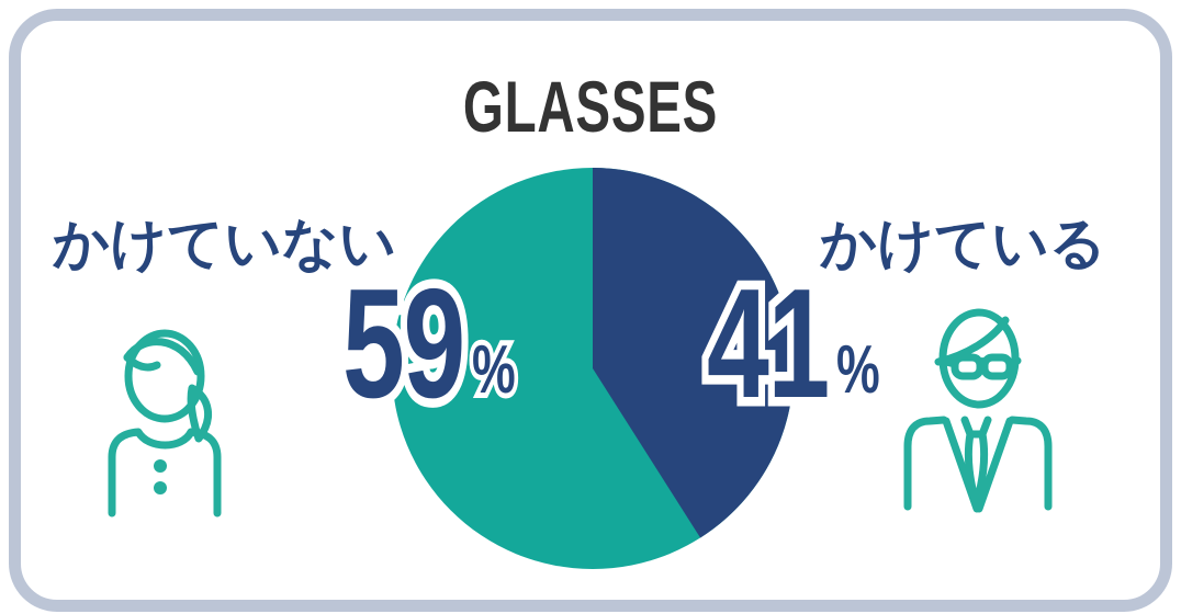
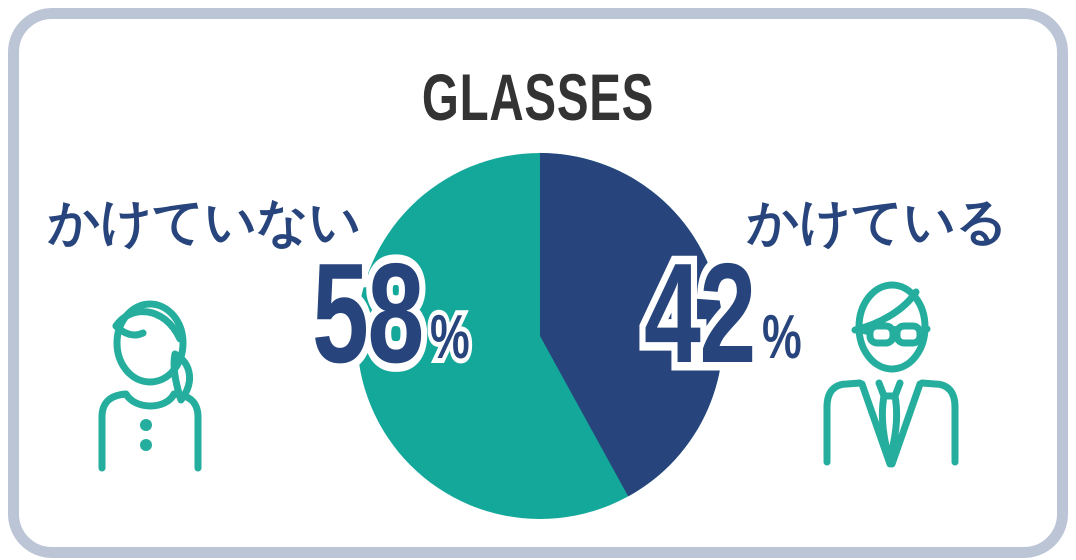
かけている: 41 -> 42
かけていない: 59 -> 58
